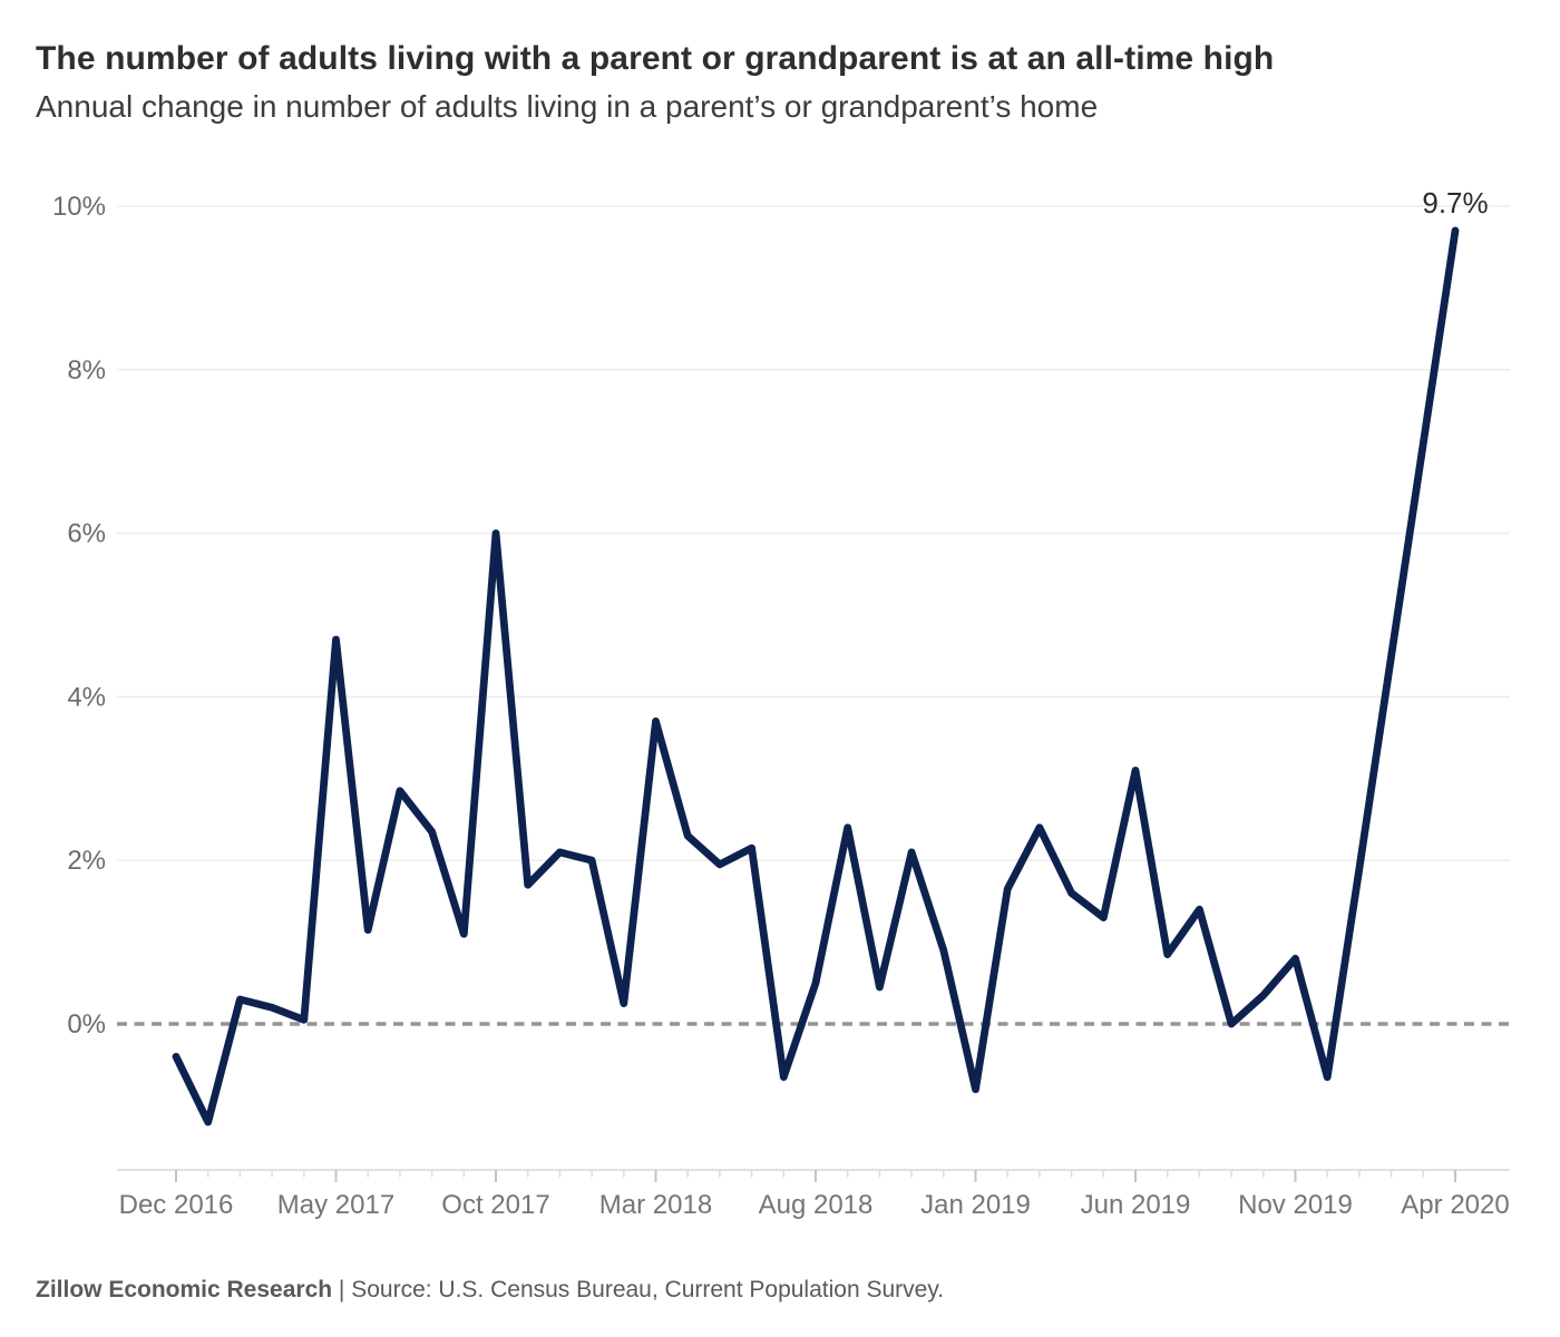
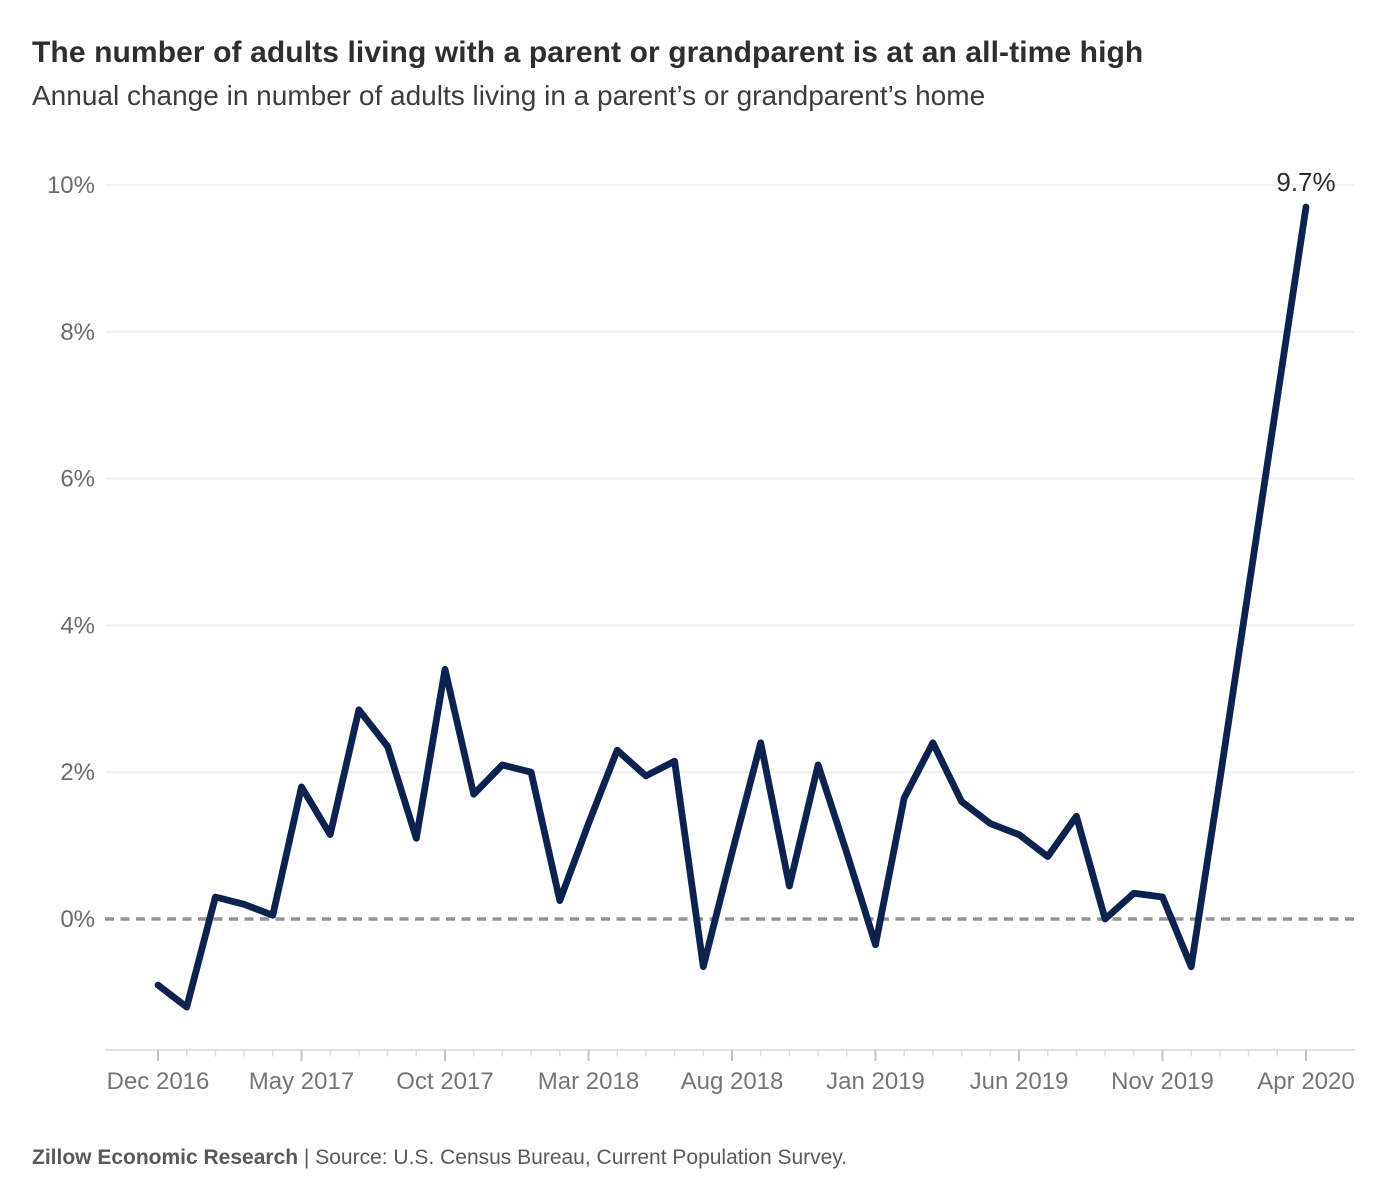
Dec 2016: -0.4% -> -0.9%
May 2017: 4.7% -> 1.8%
Oct 2017: 6.0% -> 3.4%
Mar 2018: 3.7% -> 1.3%
Aug 2018: 0.5% -> 0.9%
Jan 2019: -0.8% -> -0.3%
Jun 2019: 3.1% -> 1.1%
Nov 2019: 0.8% -> 0.3%
